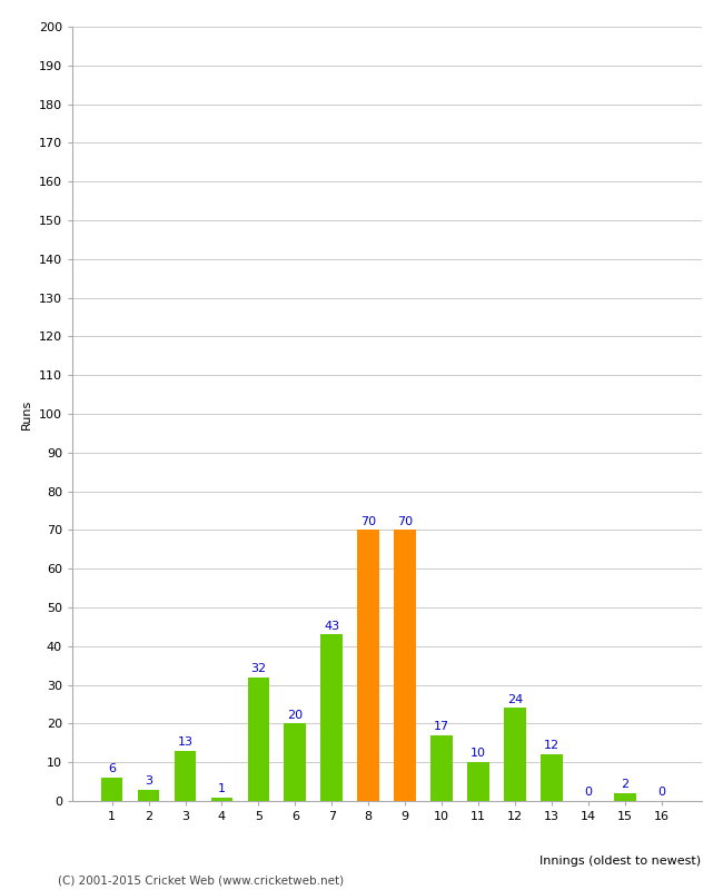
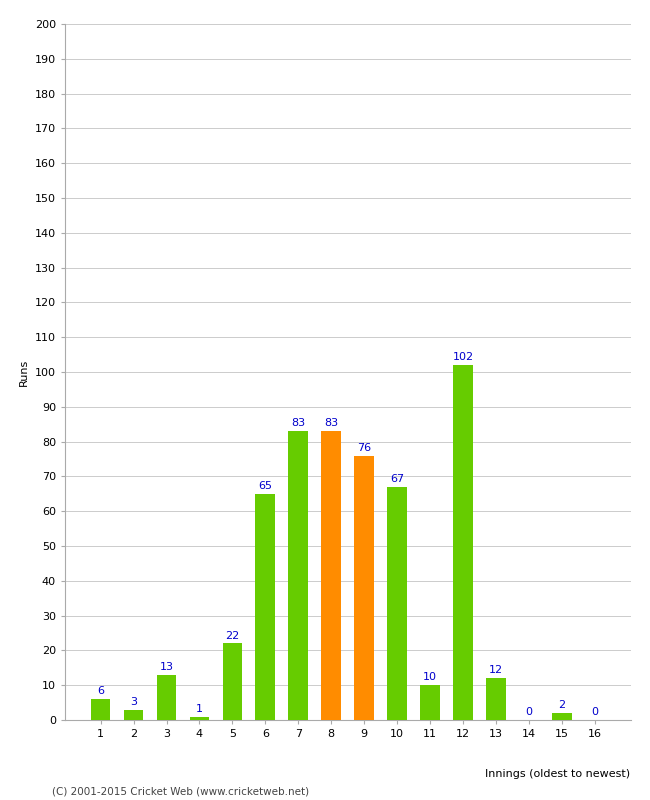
5: 32 -> 22
6: 20 -> 65
7: 43 -> 83
8: 70 -> 83
9: 70 -> 76
10: 17 -> 67
12: 24 -> 102
